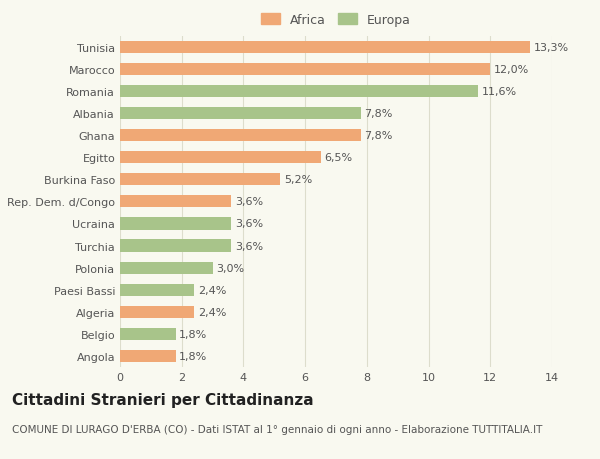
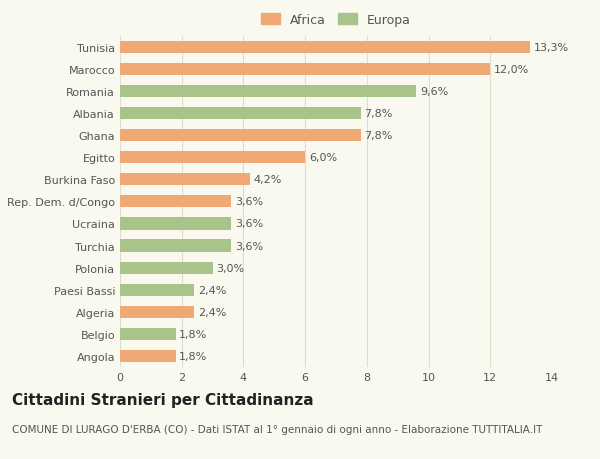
Romania: 11,6% -> 9,6%
Egitto: 6,5% -> 6,0%
Burkina Faso: 5,2% -> 4,2%
